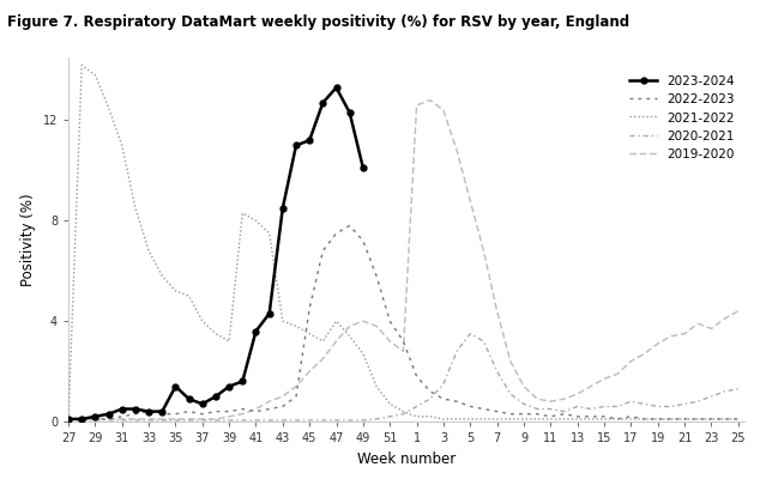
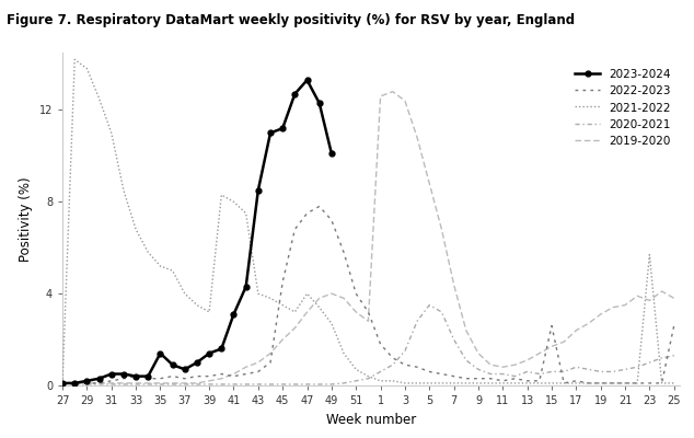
2023-2024/41: 3.6 -> 3.1
2022-2023/15: 0.2 -> 2.6
2021-2022/23: 0.1 -> 5.7
2022-2023/25: 0.1 -> 2.6
2019-2020/25: 4.4 -> 3.8
